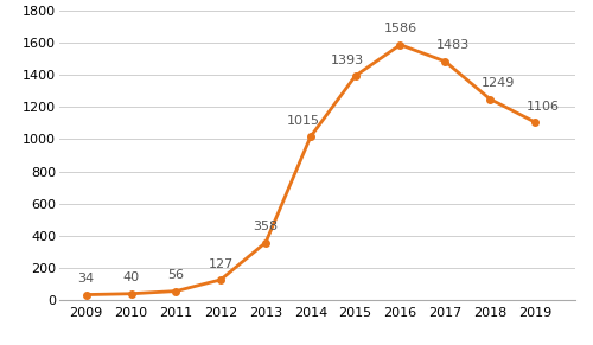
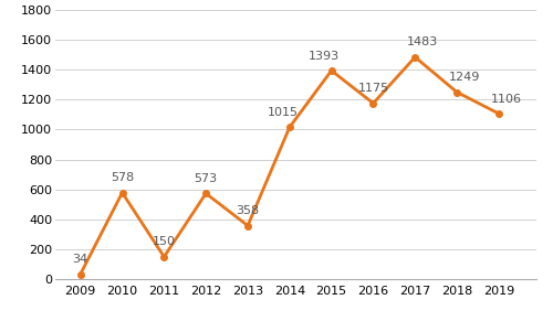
2010: 40 -> 578
2011: 56 -> 150
2012: 127 -> 573
2016: 1586 -> 1175
